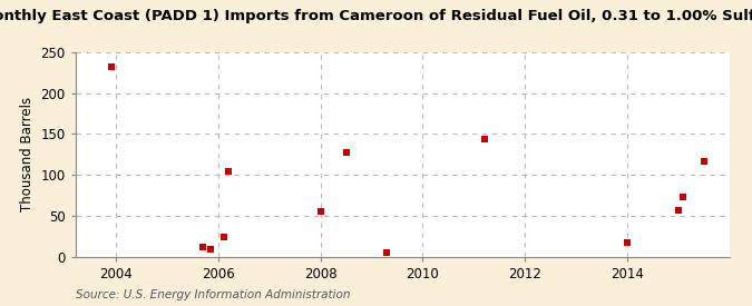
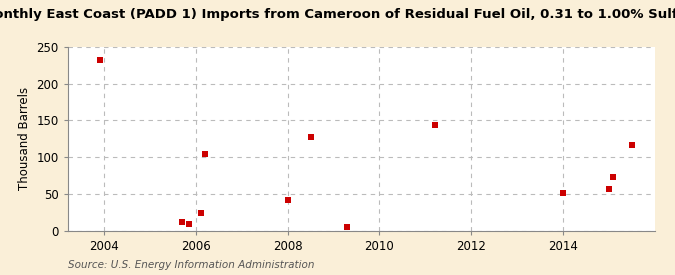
2008: 56 -> 42
2014: 18 -> 51
